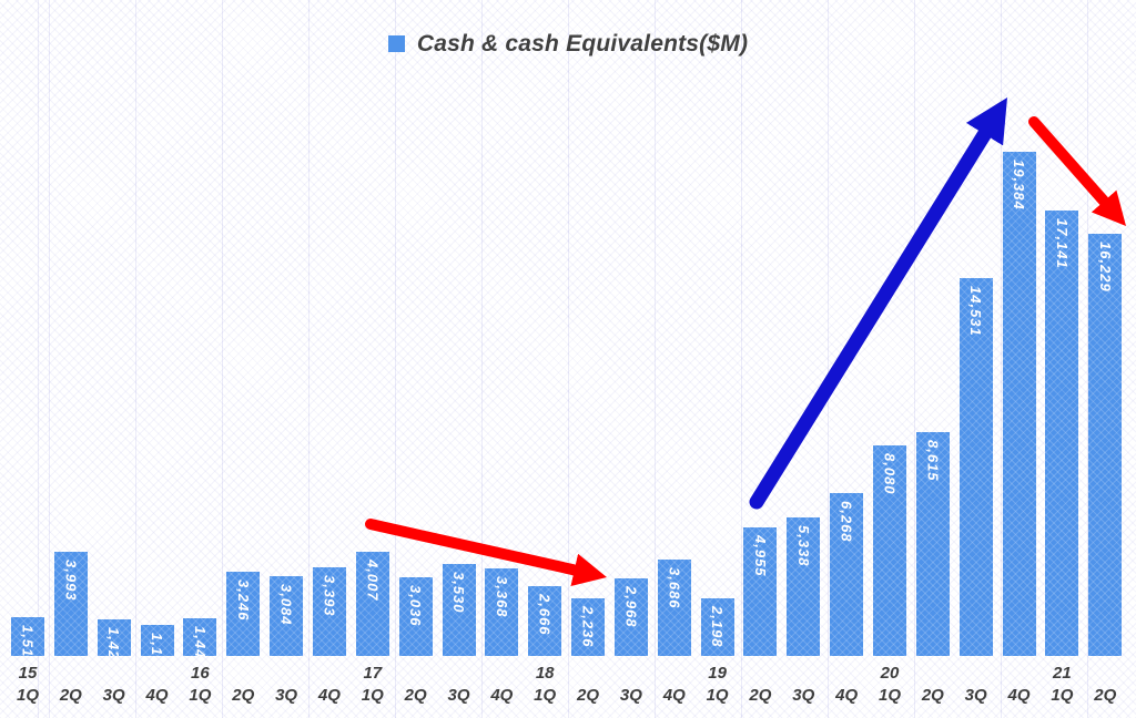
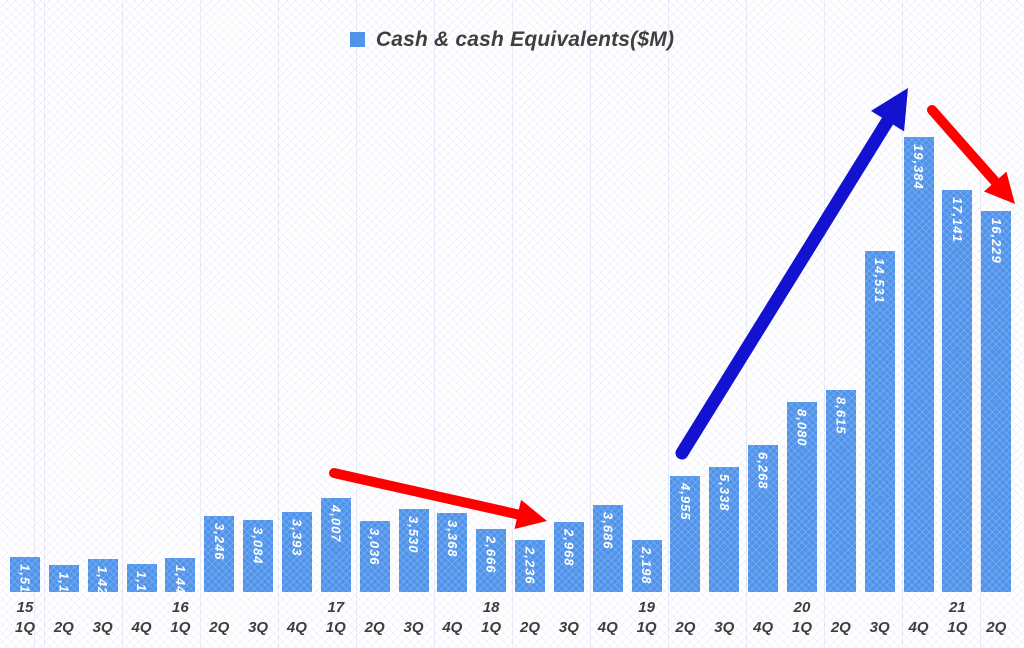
2Q15: 3,993 -> 1,150
